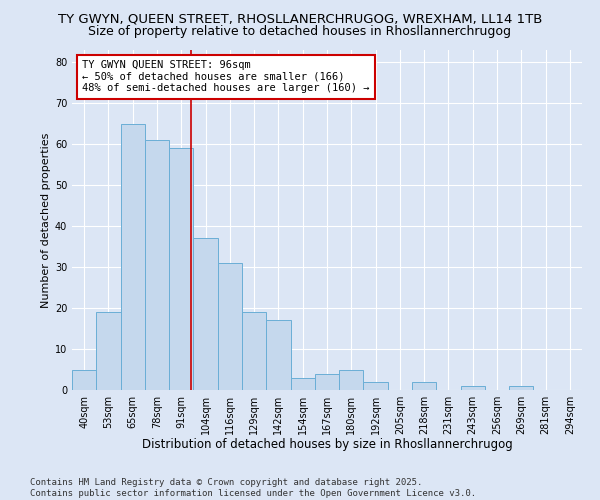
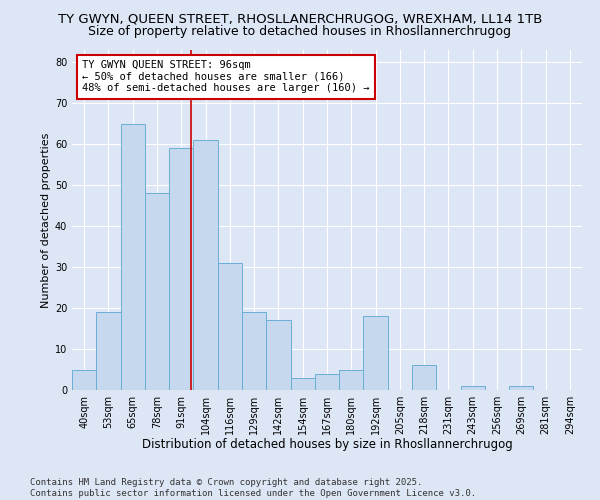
78sqm: 61 -> 48
104sqm: 37 -> 61
192sqm: 2 -> 18
218sqm: 2 -> 6
